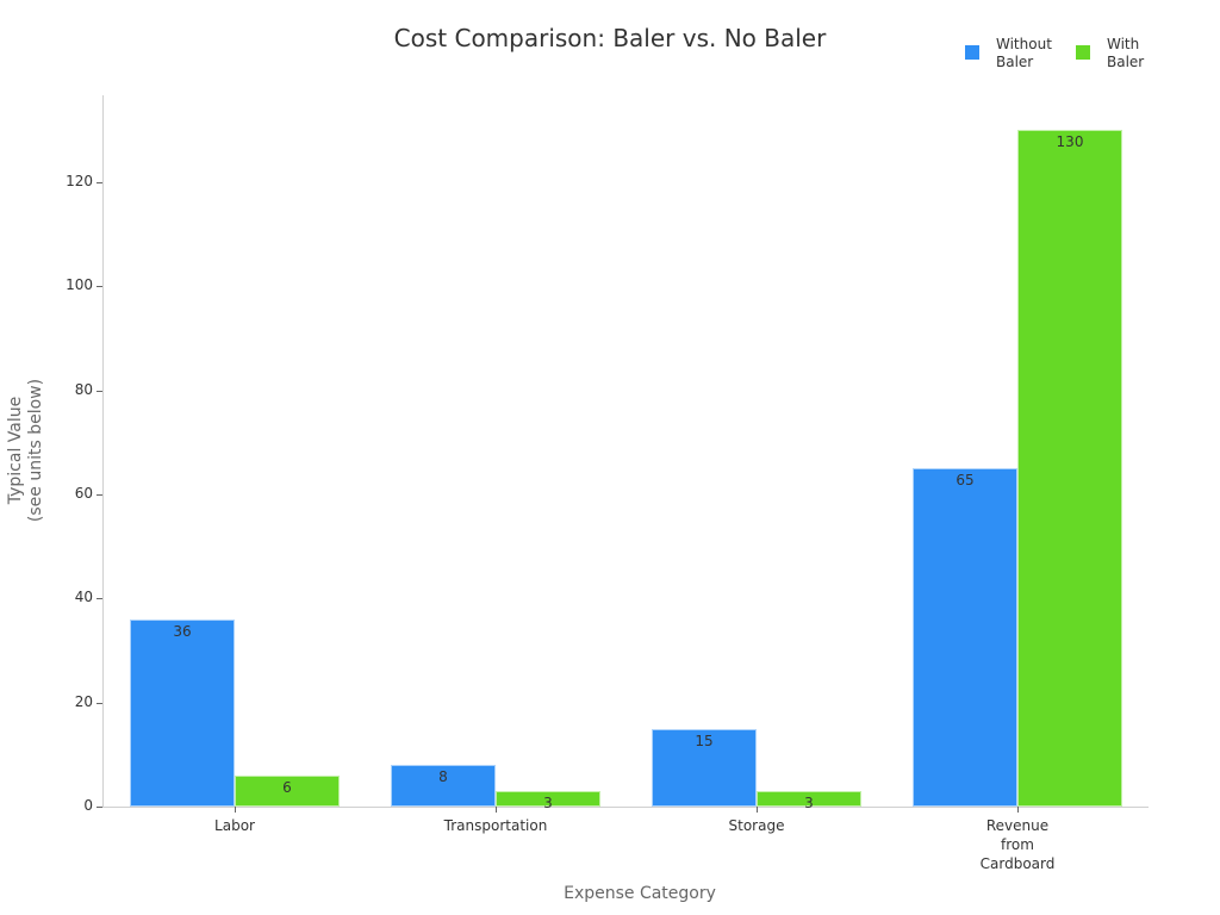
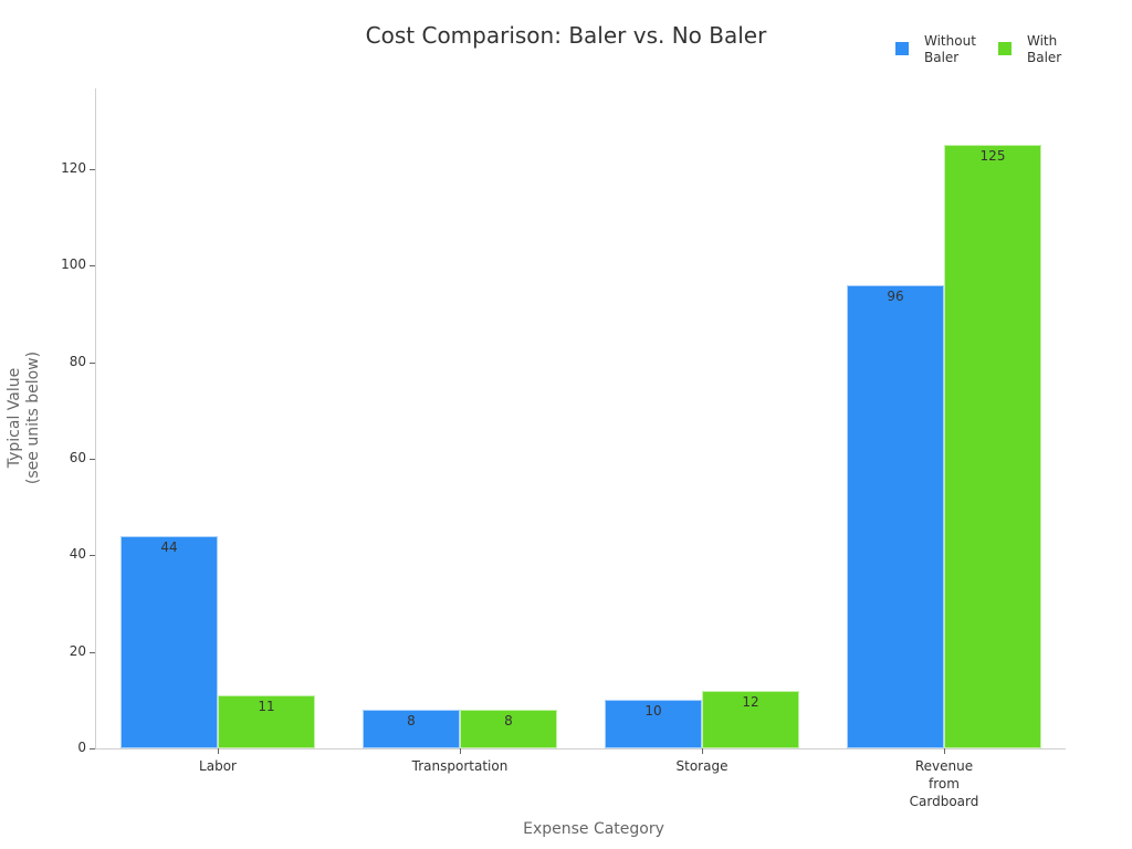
Without Baler/Labor: 36 -> 44
With Baler/Labor: 6 -> 11
With Baler/Transportation: 3 -> 8
Without Baler/Storage: 15 -> 10
With Baler/Storage: 3 -> 12
Without Baler/Revenue from Cardboard: 65 -> 96
With Baler/Revenue from Cardboard: 130 -> 125
